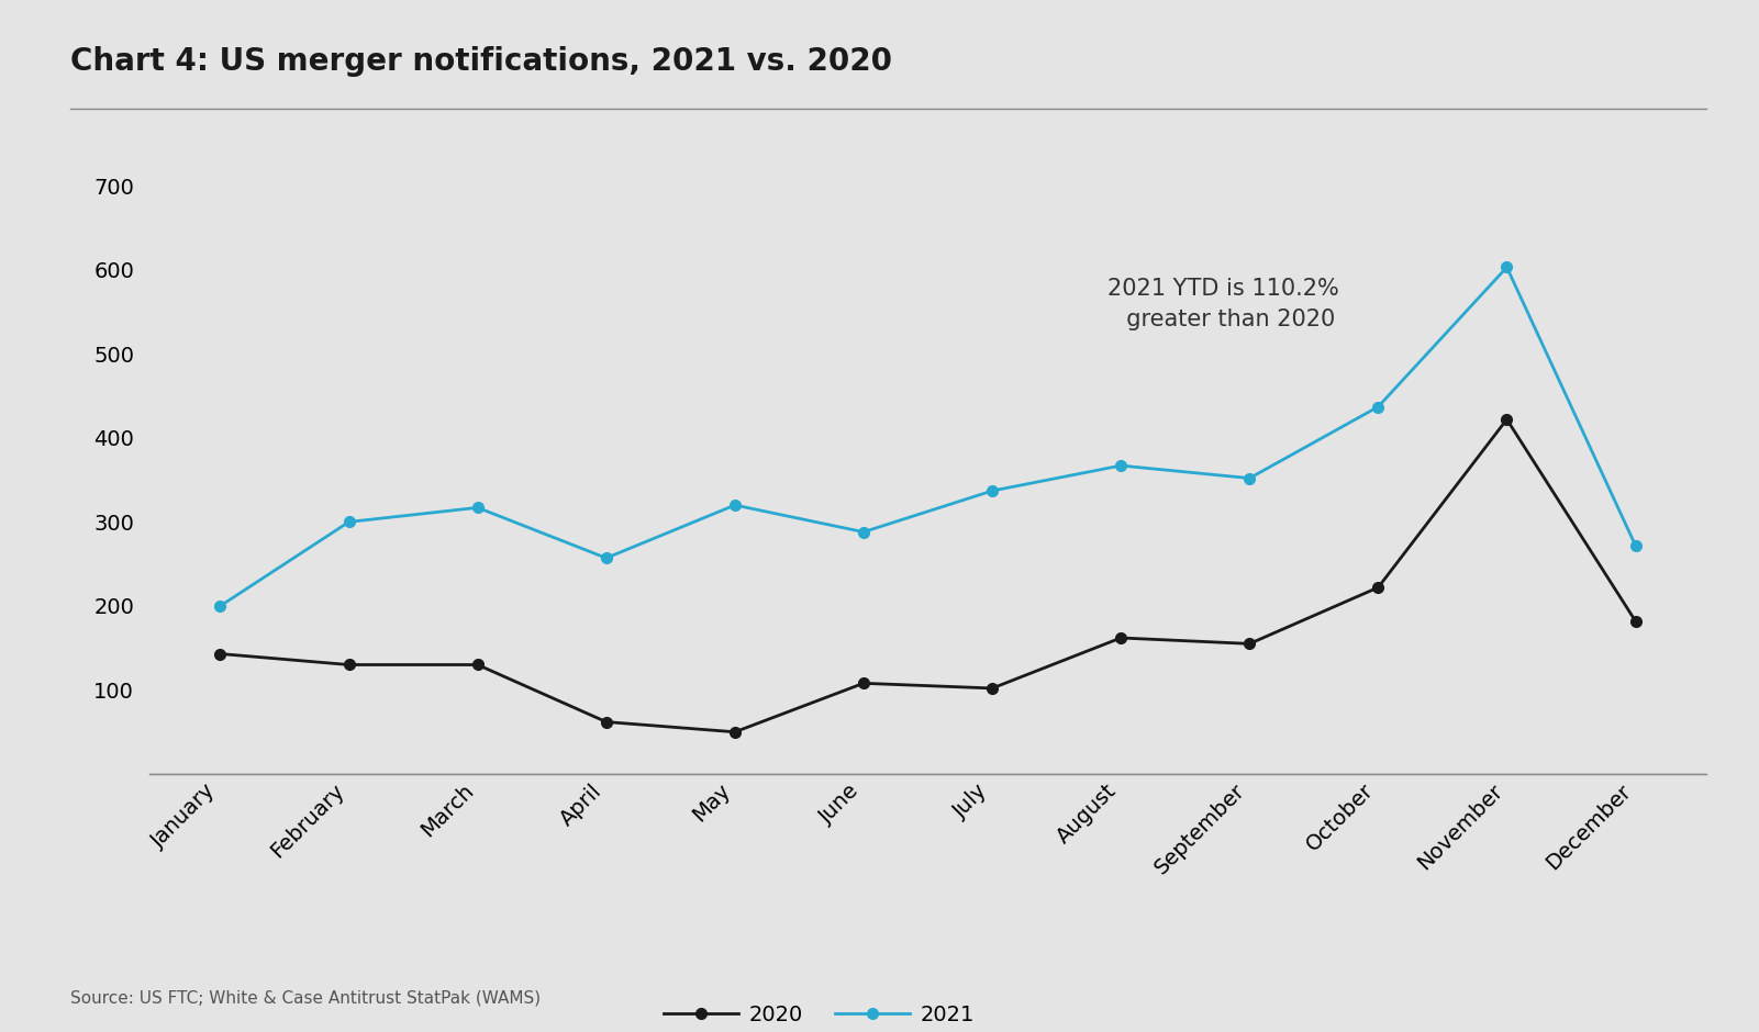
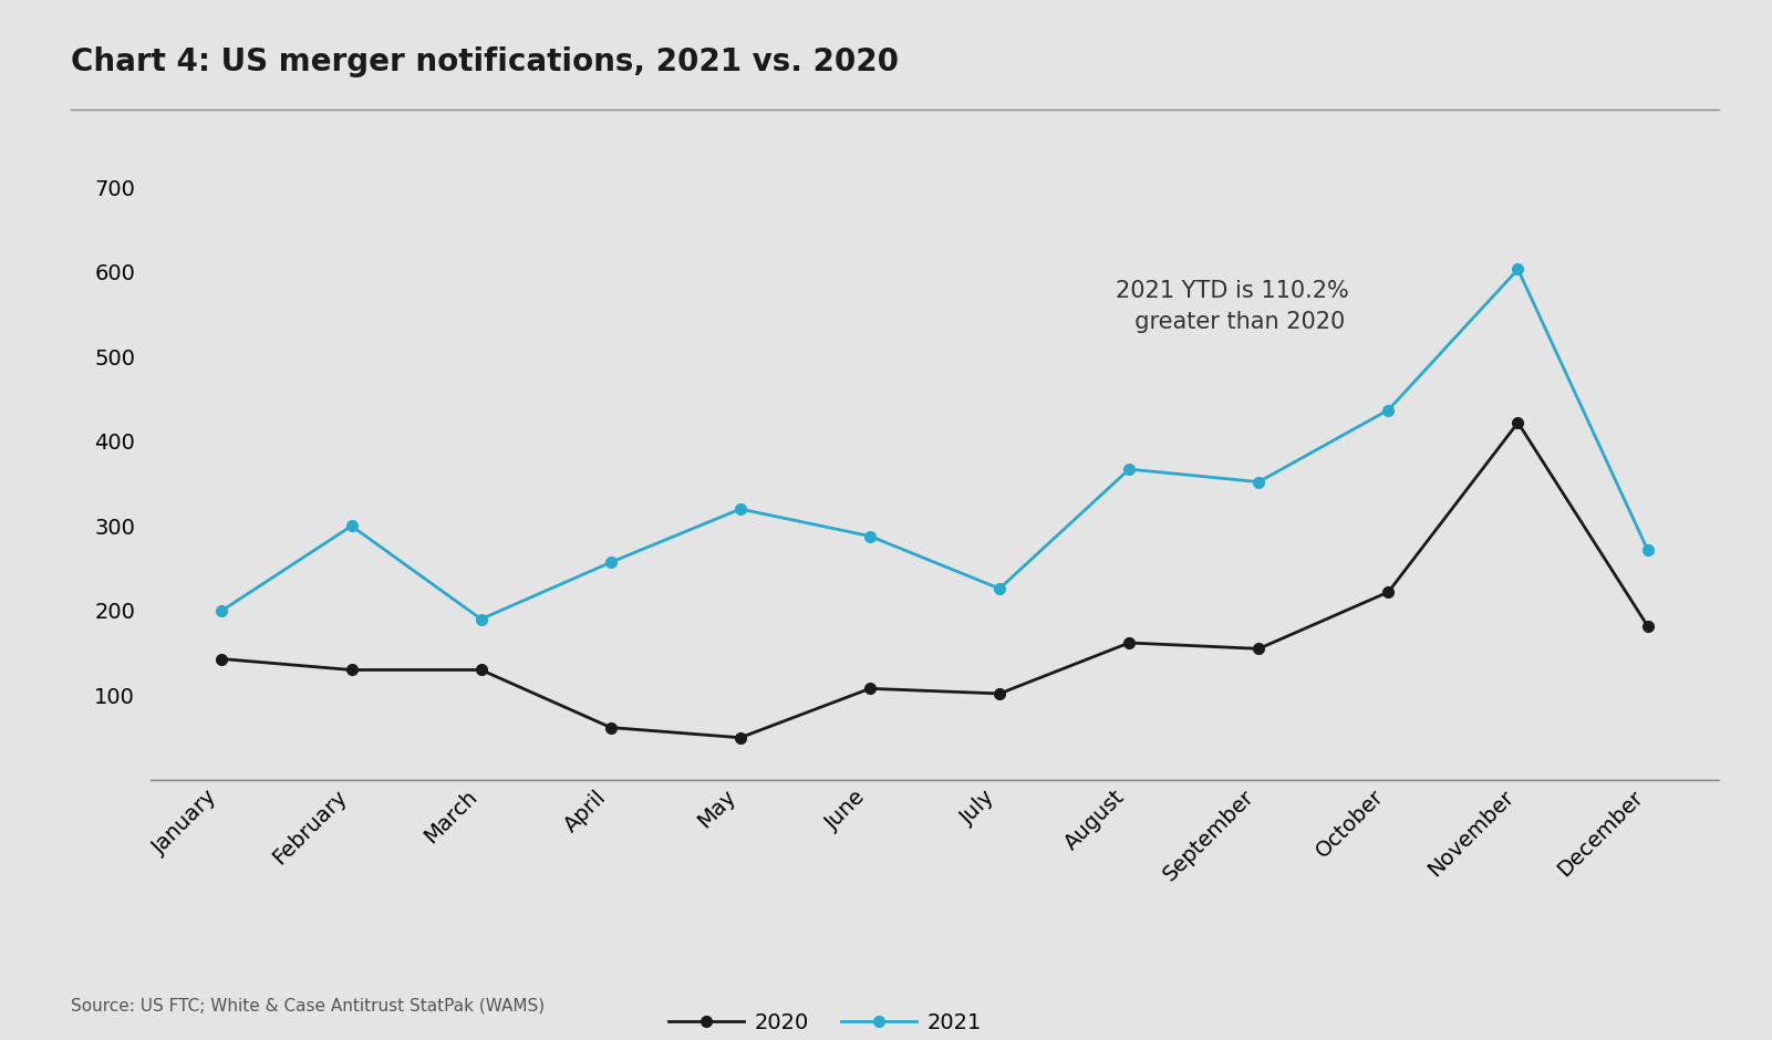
2021/March: 317 -> 190
2021/July: 337 -> 226
